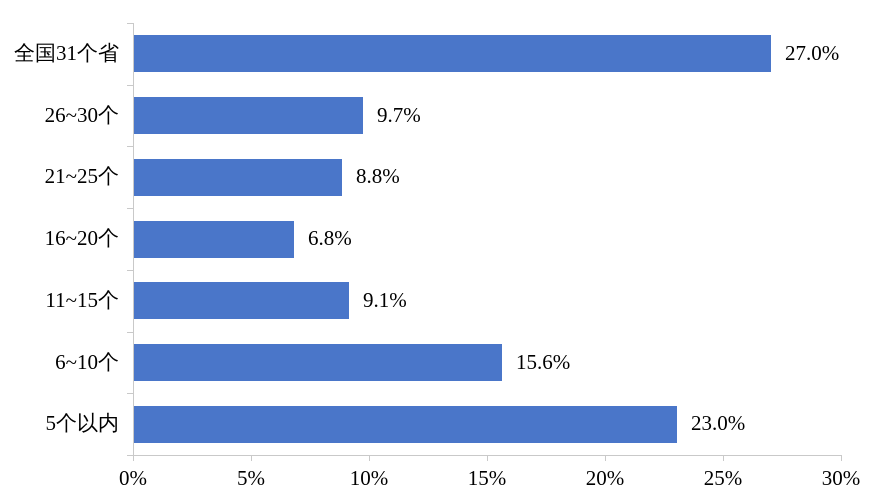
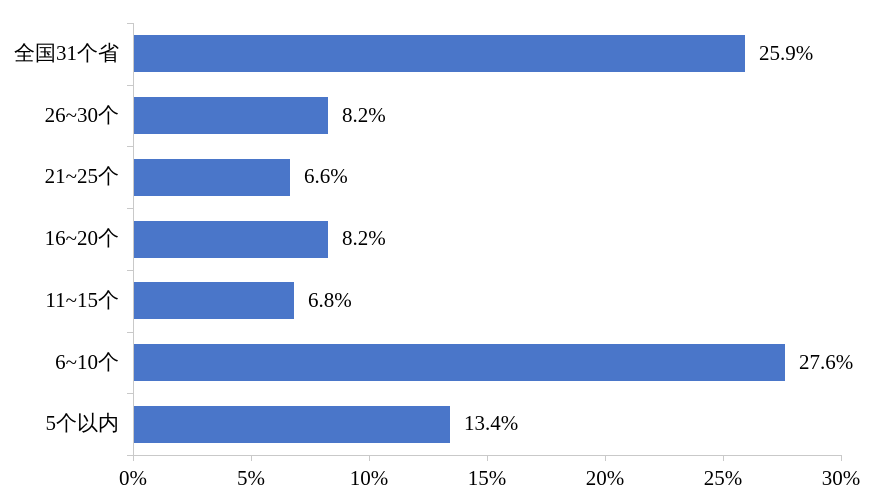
全国31个省: 27.0% -> 25.9%
26~30个: 9.7% -> 8.2%
21~25个: 8.8% -> 6.6%
16~20个: 6.8% -> 8.2%
11~15个: 9.1% -> 6.8%
6~10个: 15.6% -> 27.6%
5个以内: 23.0% -> 13.4%
